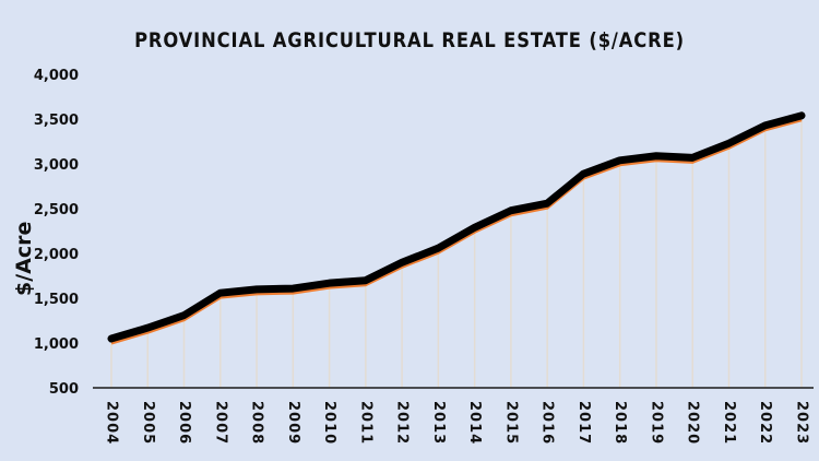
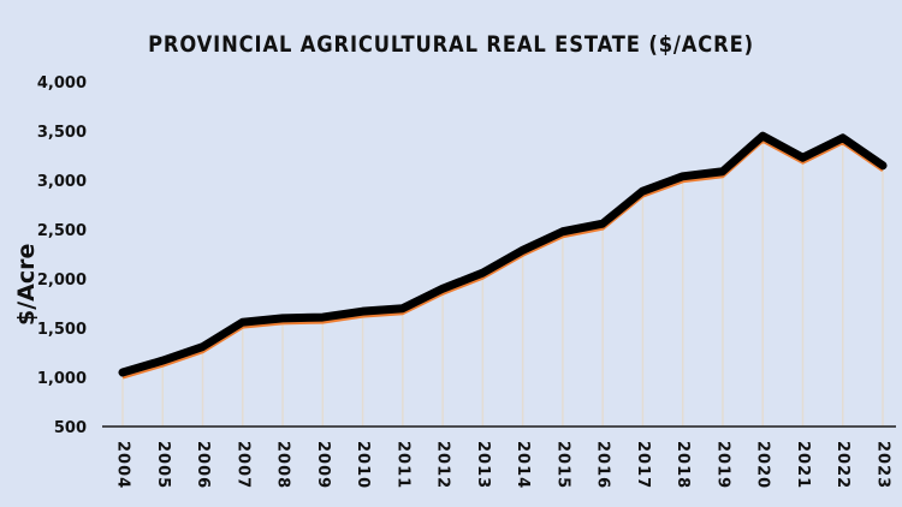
2020: 3000 -> 3400
2023: 3500 -> 3100
